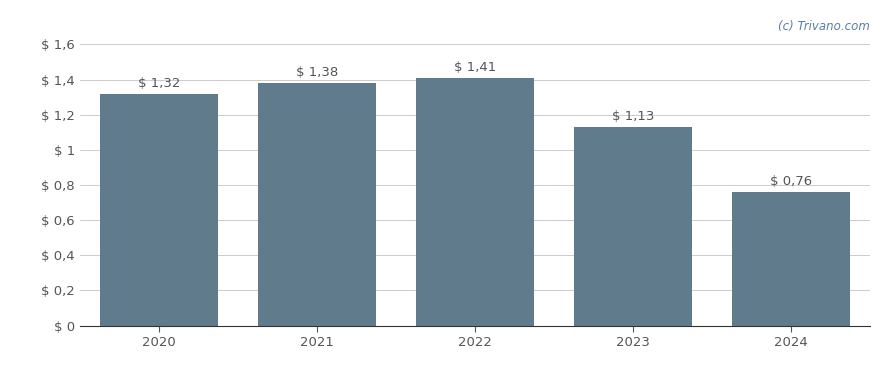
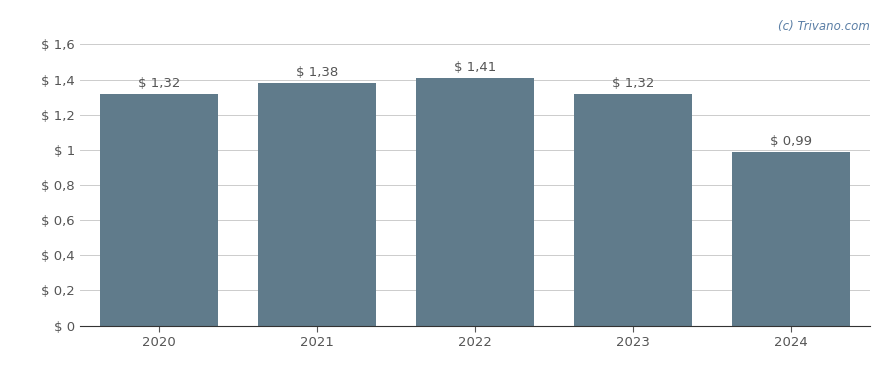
2023: 1,13 -> 1,32
2024: 0,76 -> 0,99
